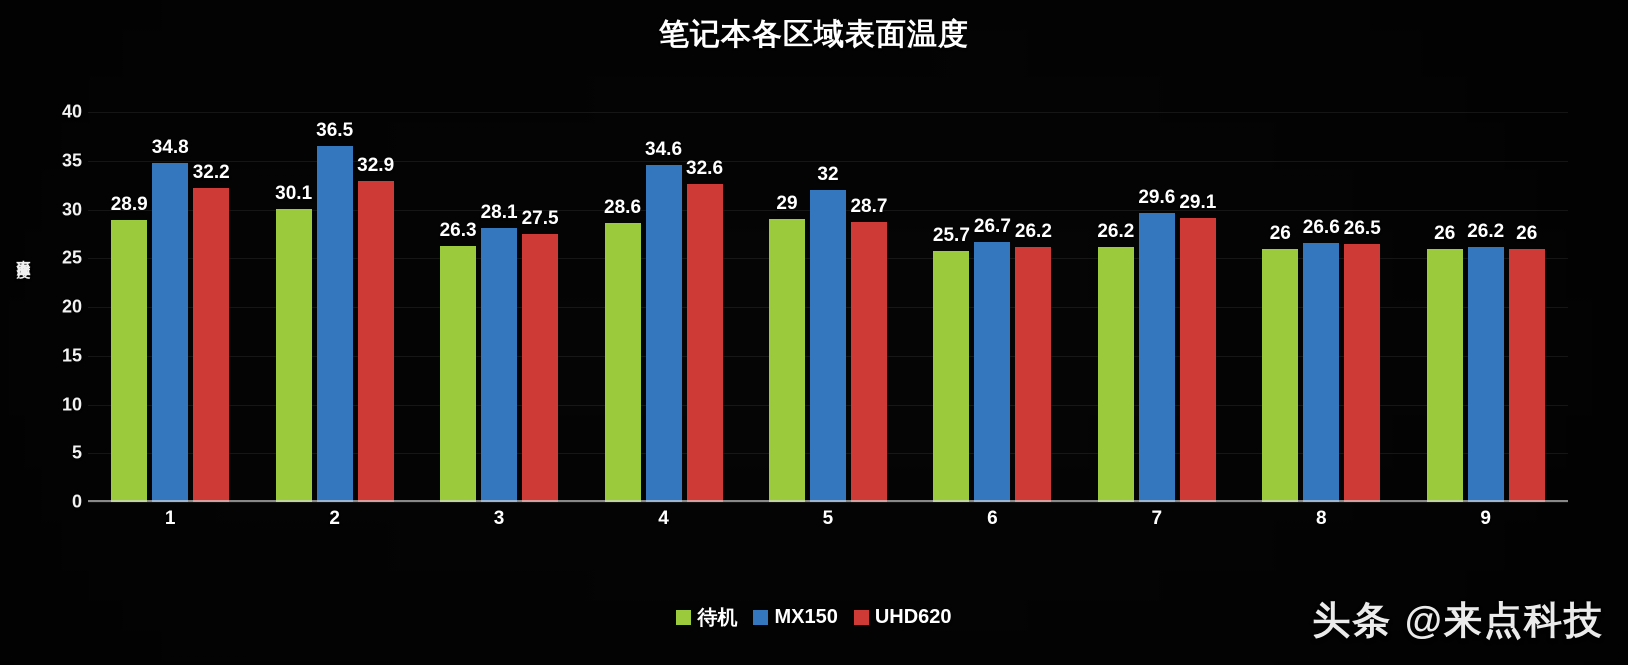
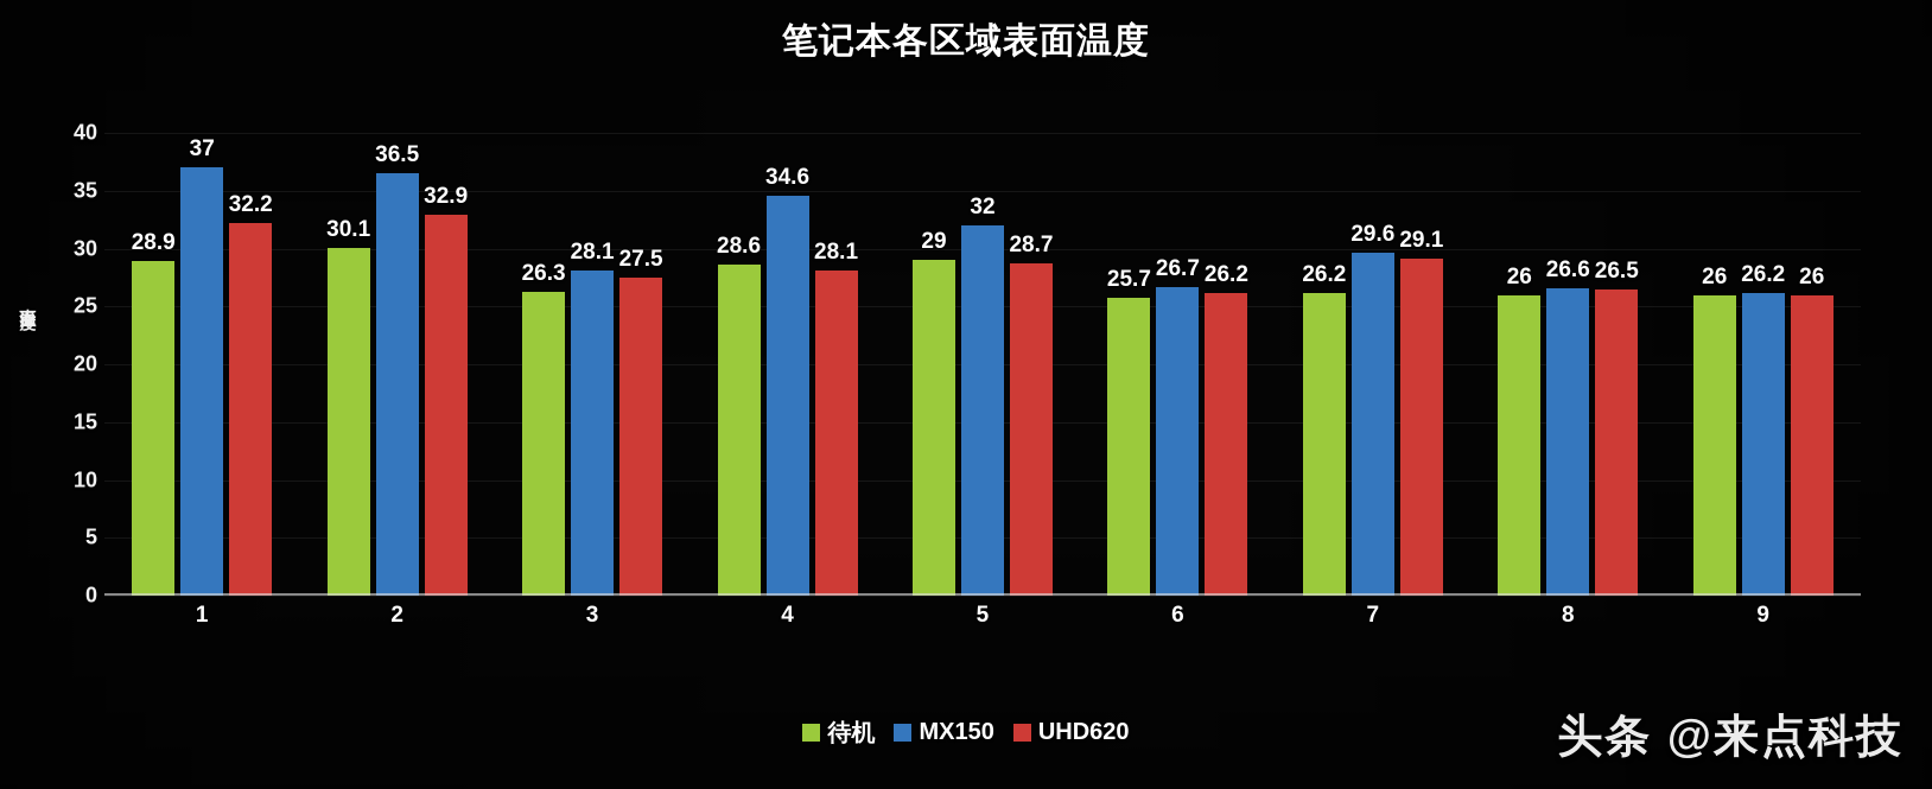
MX150/1: 34.8 -> 37
UHD620/4: 32.6 -> 28.1
